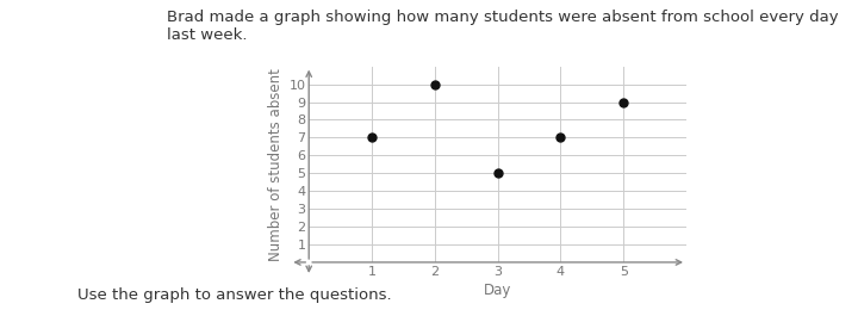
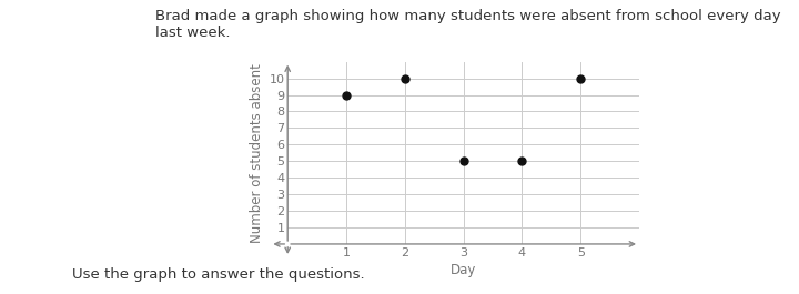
1: 7 -> 9
4: 7 -> 5
5: 9 -> 10
